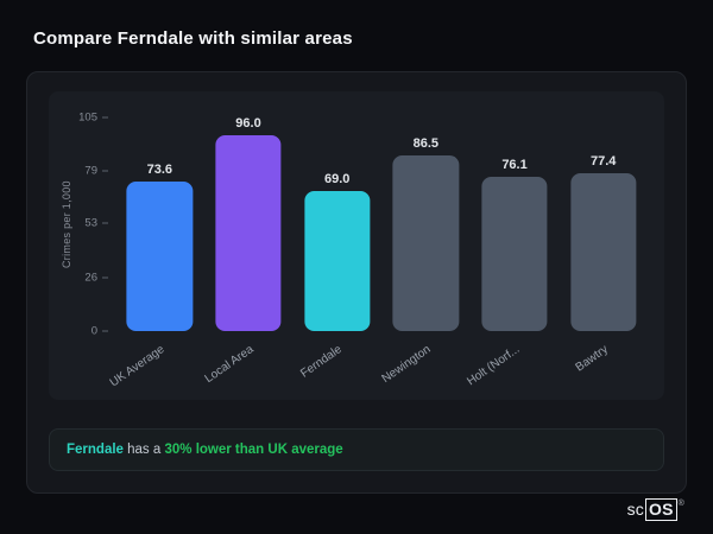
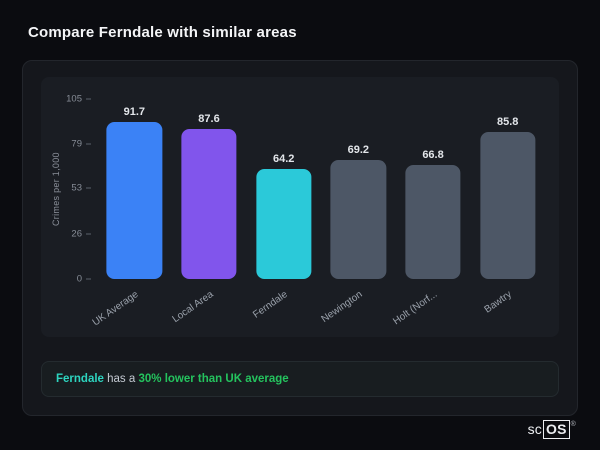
UK Average: 73.6 -> 91.7
Local Area: 96.0 -> 87.6
Ferndale: 69.0 -> 64.2
Newington: 86.5 -> 69.2
Holt (Norf...: 76.1 -> 66.8
Bawtry: 77.4 -> 85.8
